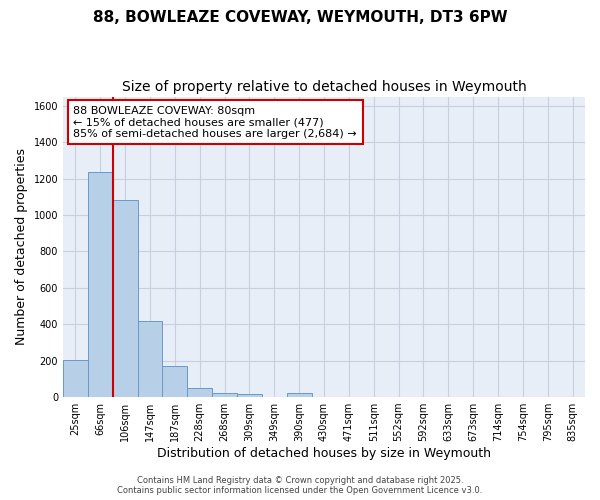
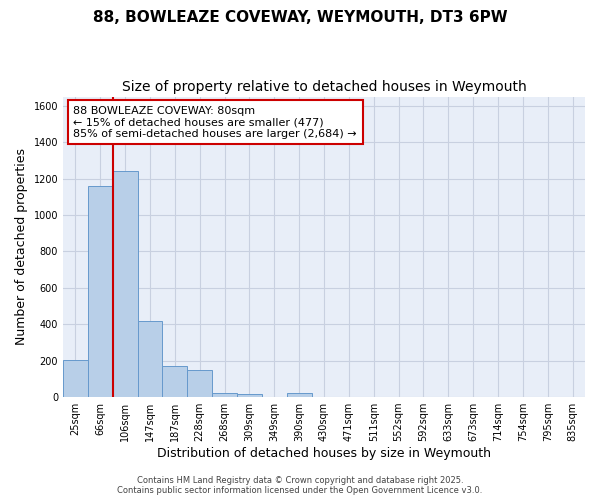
66sqm: 1240 -> 1160
106sqm: 1080 -> 1240
228sqm: 50 -> 150
